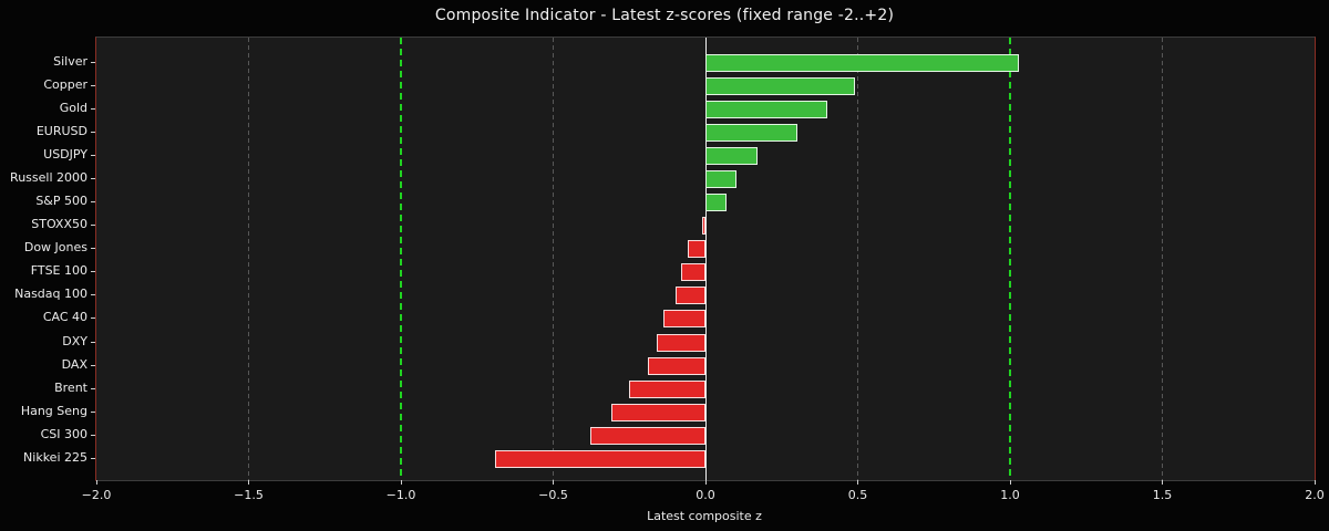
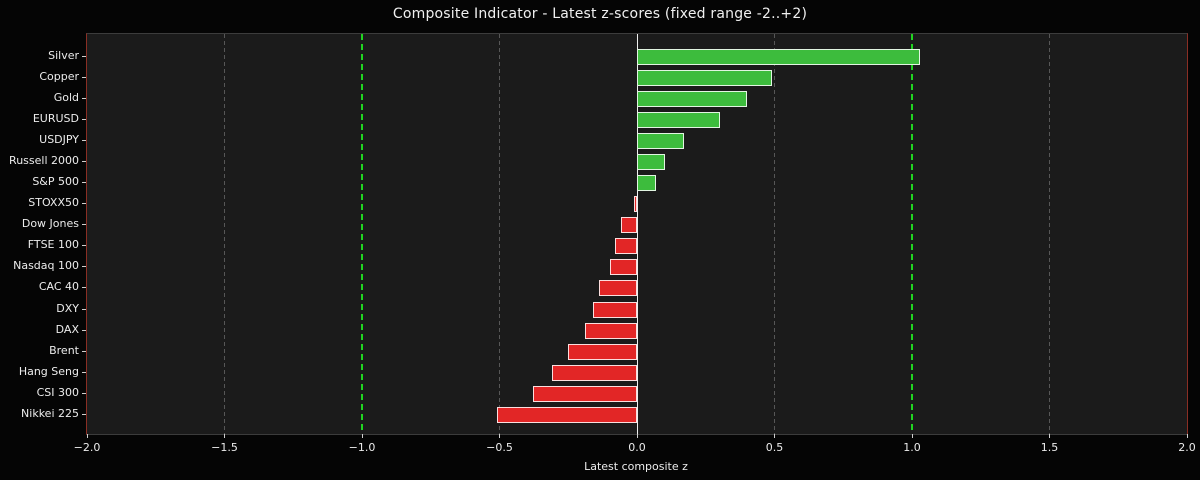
Nikkei 225: -0.69 -> -0.51
